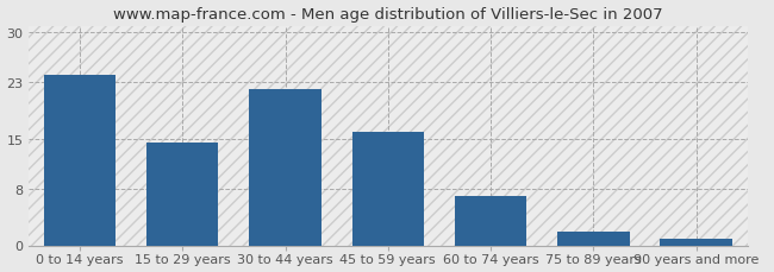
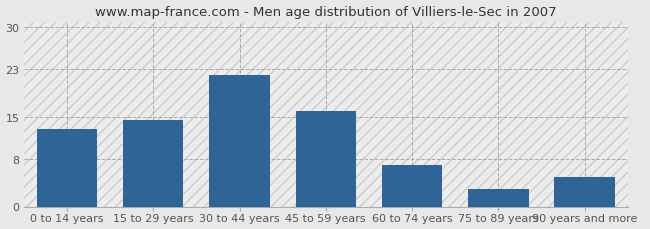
0 to 14 years: 24.0 -> 13.0
75 to 89 years: 2.0 -> 3.0
90 years and more: 1.0 -> 5.0
